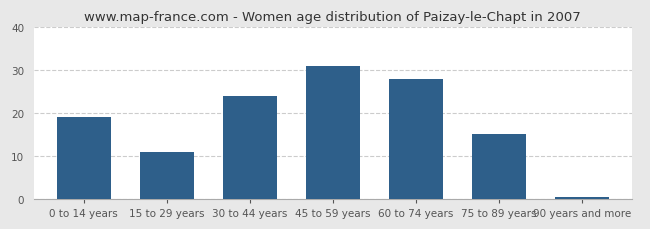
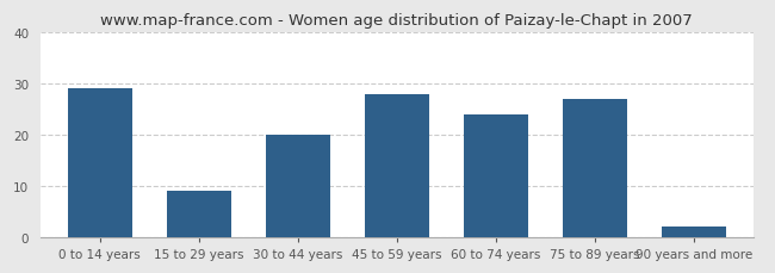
0 to 14 years: 19.0 -> 29.0
15 to 29 years: 11.0 -> 9.0
30 to 44 years: 24.0 -> 20.0
45 to 59 years: 31.0 -> 28.0
60 to 74 years: 28.0 -> 24.0
75 to 89 years: 15.0 -> 27.0
90 years and more: 0.5 -> 2.0
